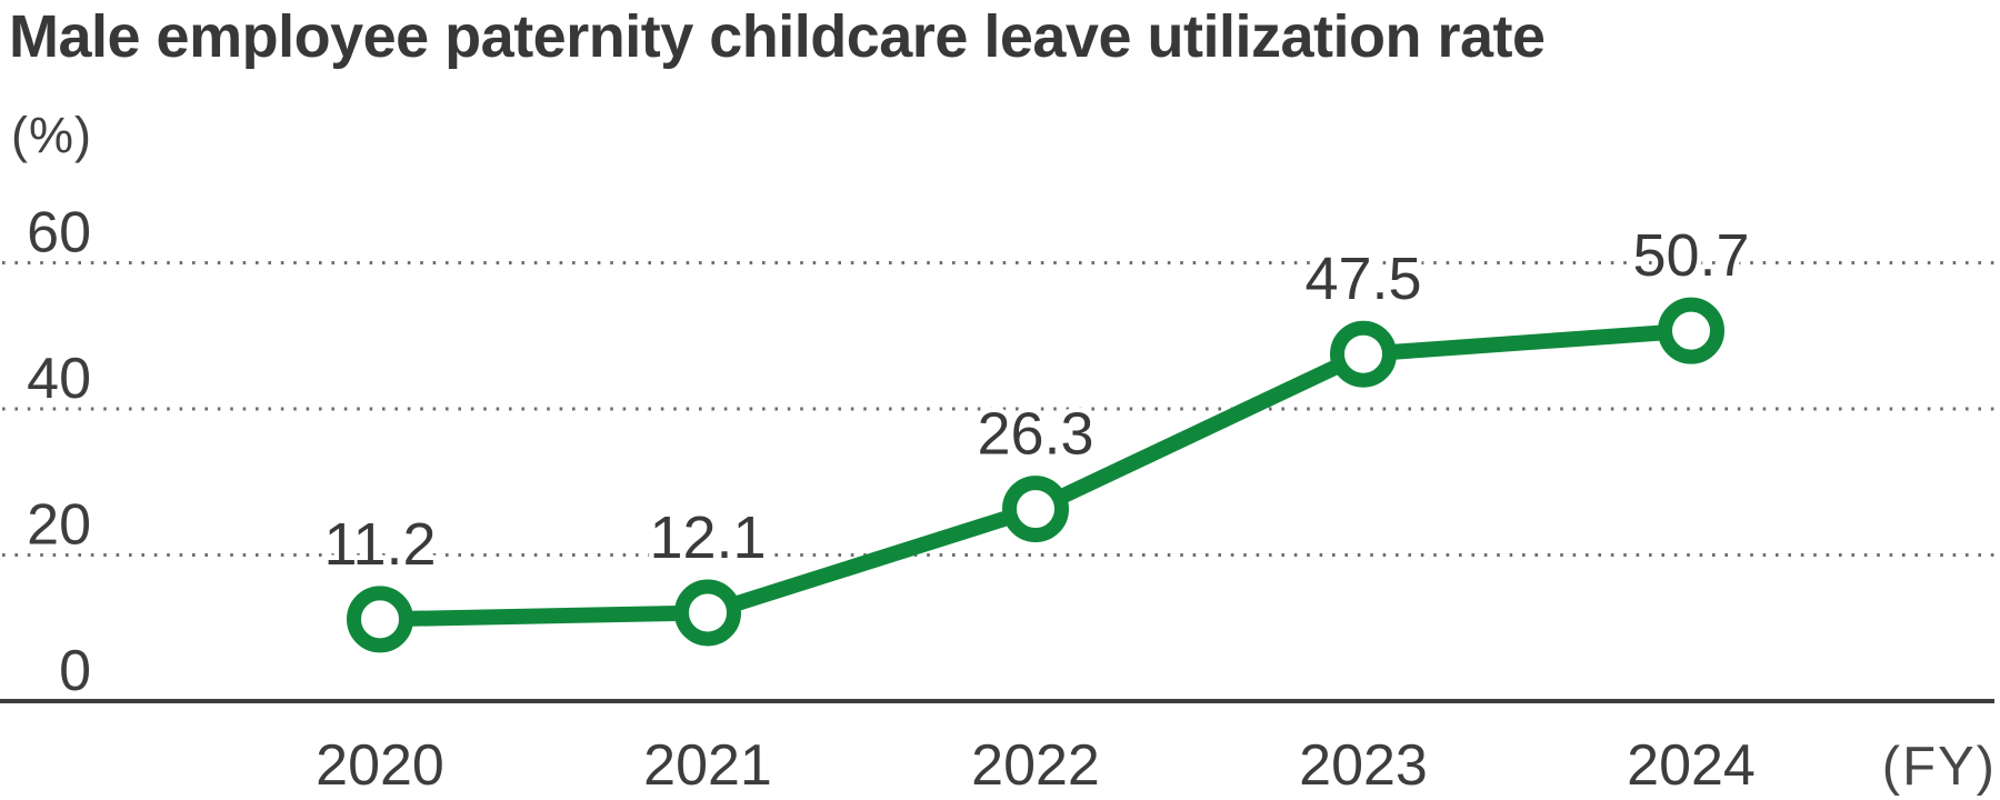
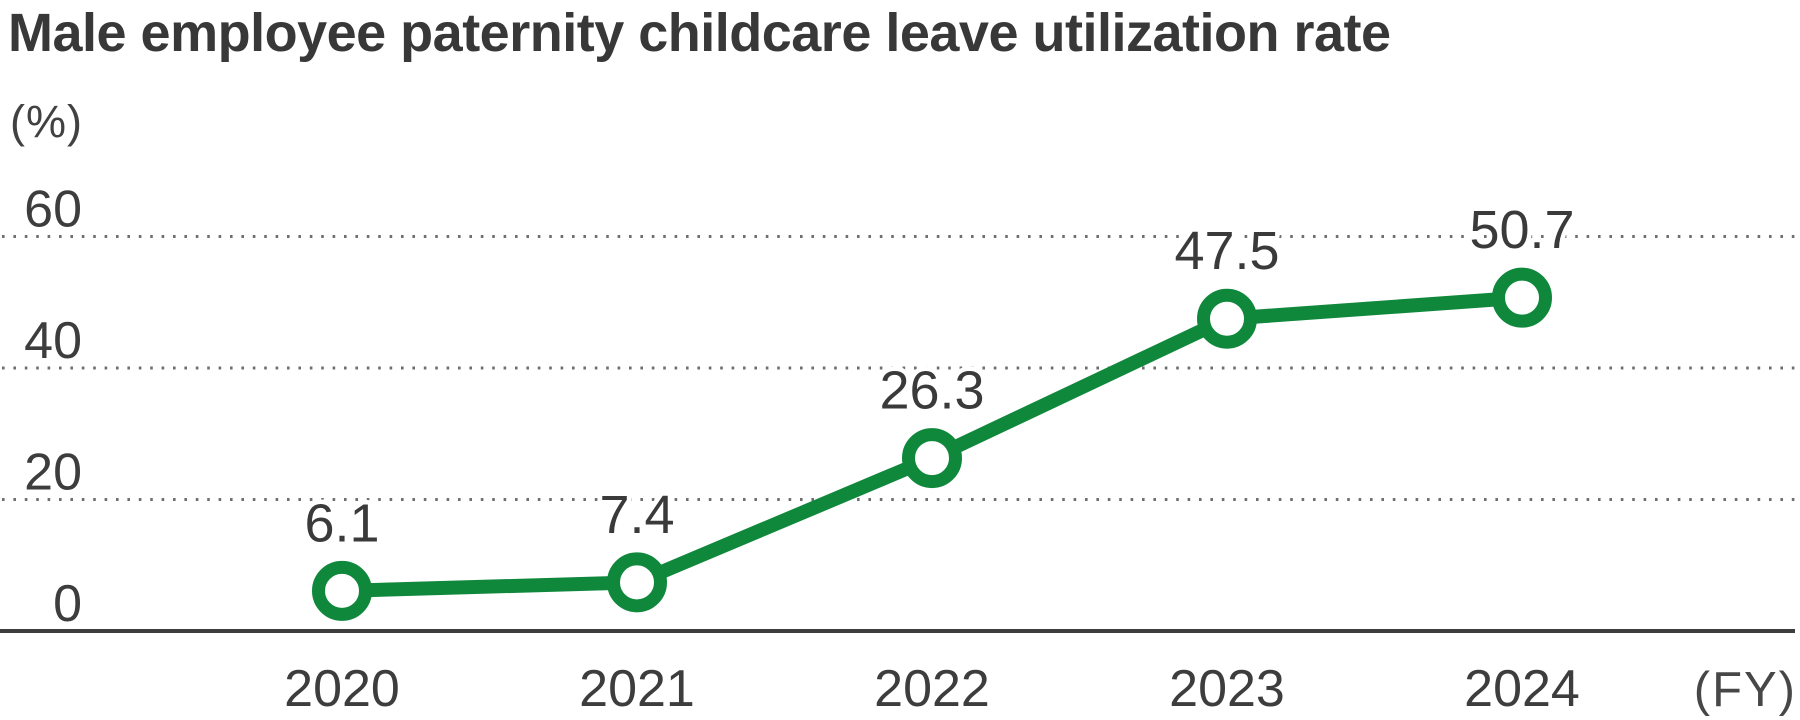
2020: 11.2 -> 6.1
2021: 12.1 -> 7.4
